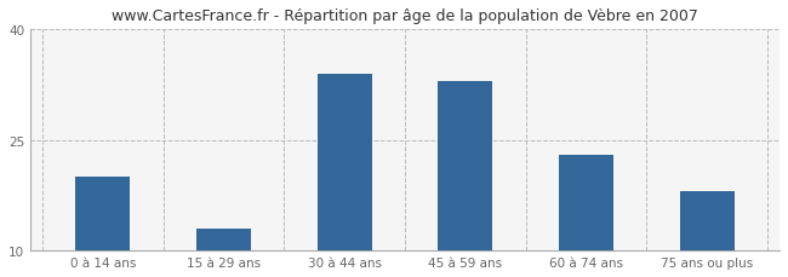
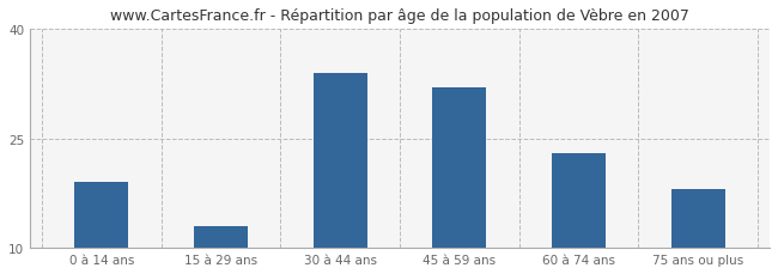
0 à 14 ans: 20 -> 19
45 à 59 ans: 33 -> 32
